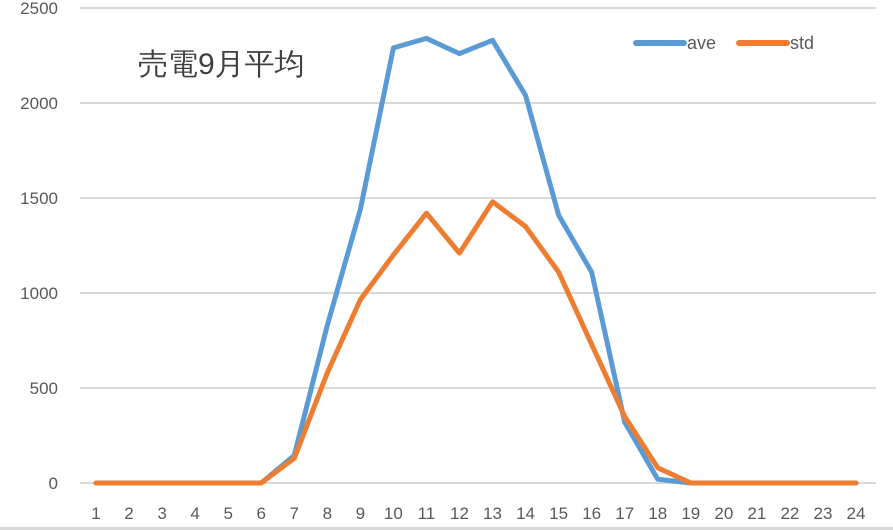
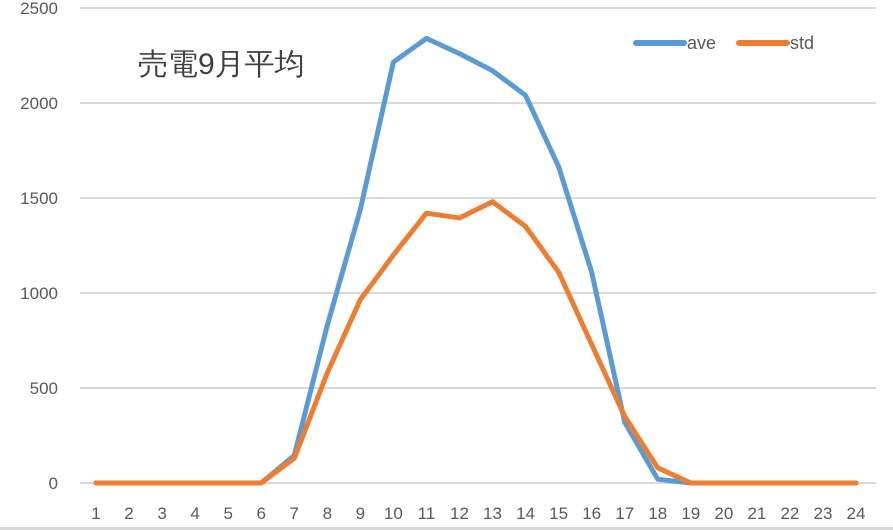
ave/10: 2290 -> 2220
std/12: 1210 -> 1400
ave/13: 2330 -> 2170
ave/15: 1410 -> 1660
